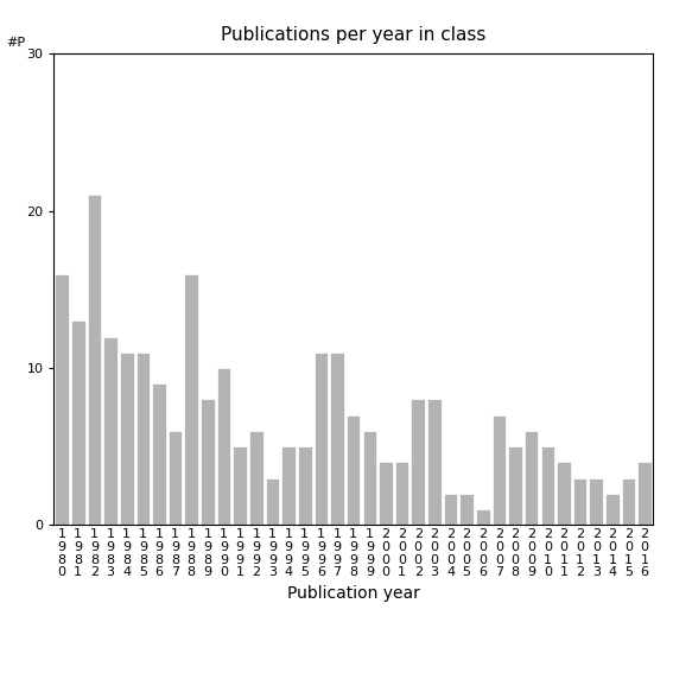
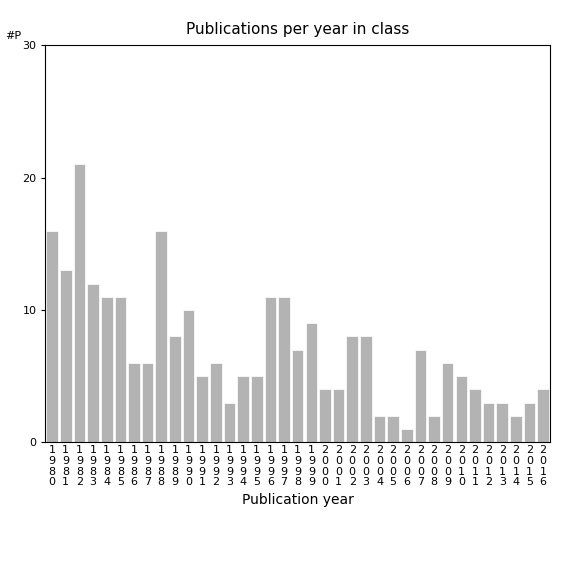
1 9 8 6: 9 -> 6
1 9 9 9: 6 -> 9
2 0 0 8: 5 -> 2
